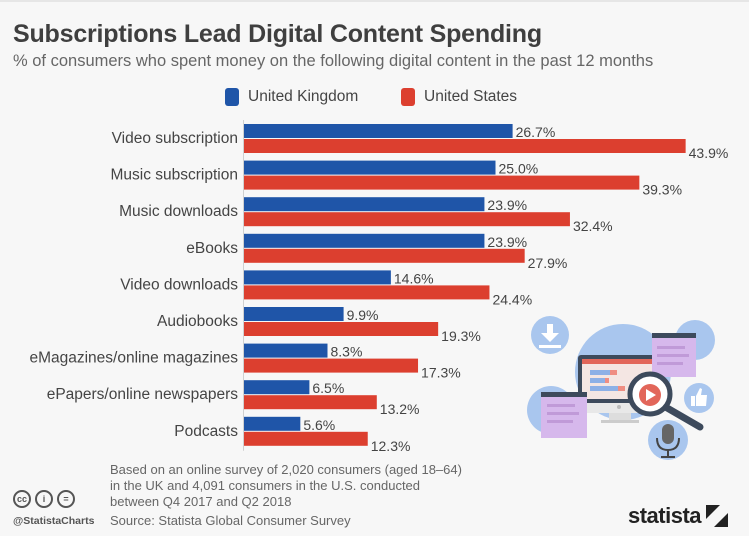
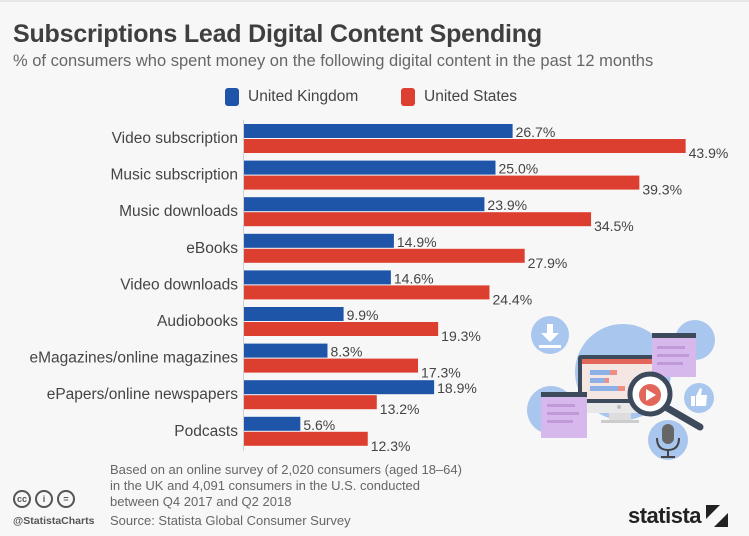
United States/Music downloads: 32.4% -> 34.5%
United Kingdom/eBooks: 23.9% -> 14.9%
United Kingdom/ePapers/online newspapers: 6.5% -> 18.9%
